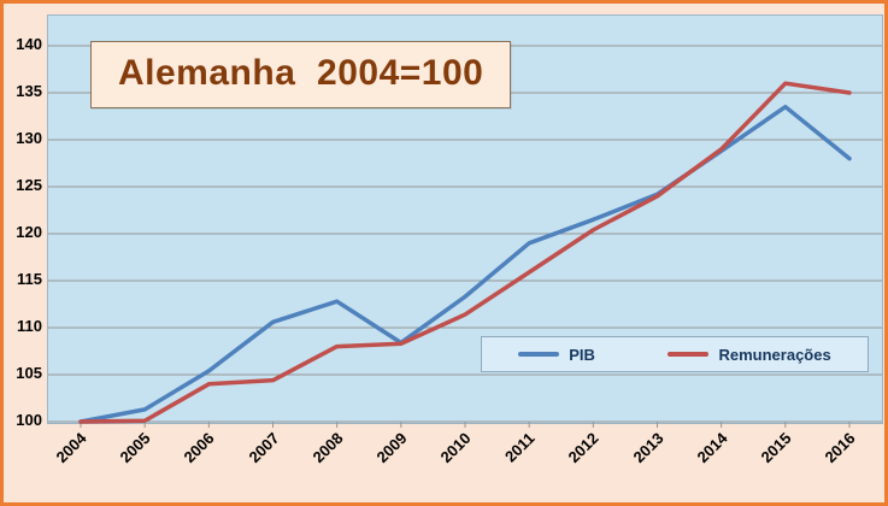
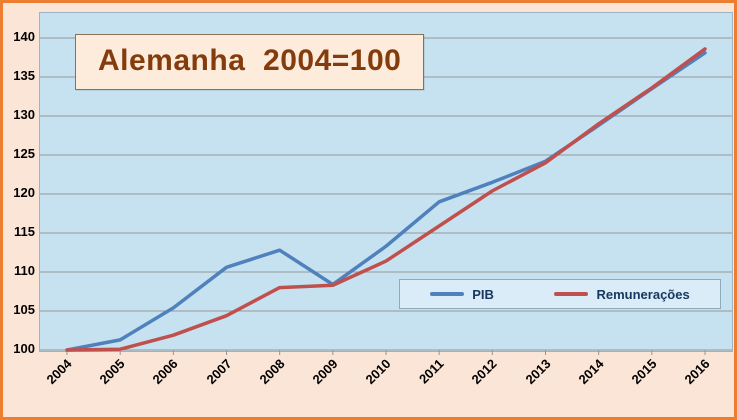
Remunerações/2006: 104 -> 102
Remunerações/2015: 136 -> 134
PIB/2016: 128 -> 138
Remunerações/2016: 135 -> 139
